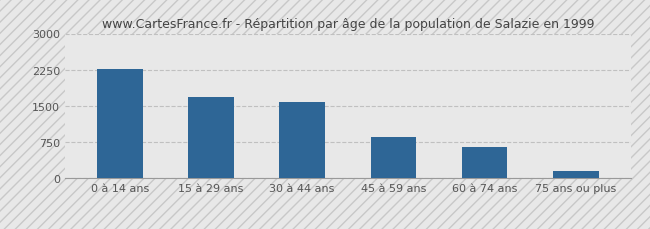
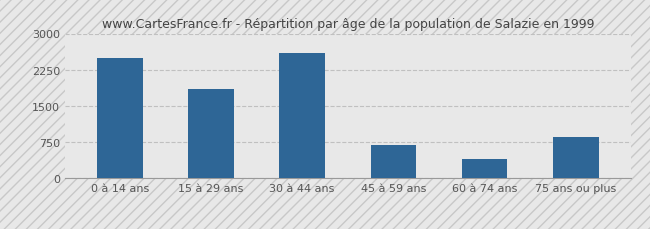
0 à 14 ans: 2270 -> 2500
15 à 29 ans: 1680 -> 1850
30 à 44 ans: 1590 -> 2600
45 à 59 ans: 850 -> 700
60 à 74 ans: 640 -> 400
75 ans ou plus: 150 -> 850
